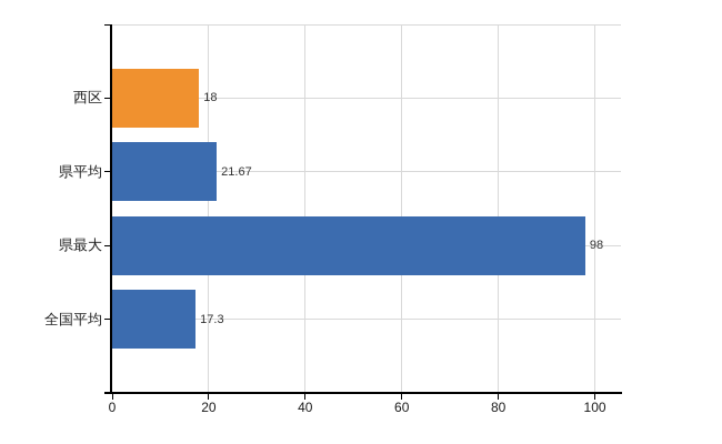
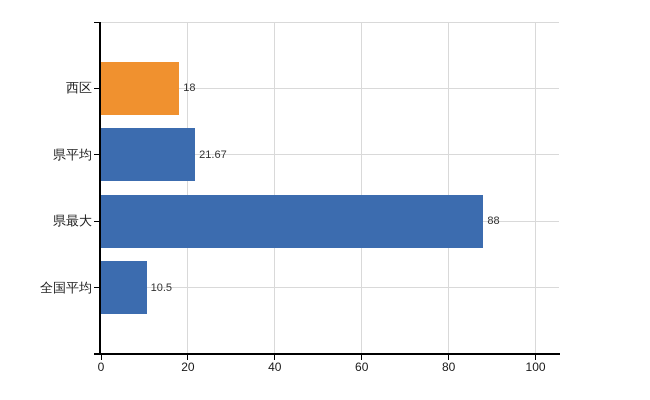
県最大: 98 -> 88
全国平均: 17.3 -> 10.5
